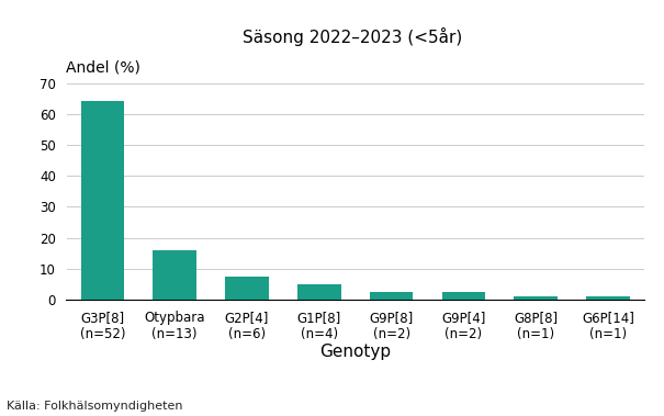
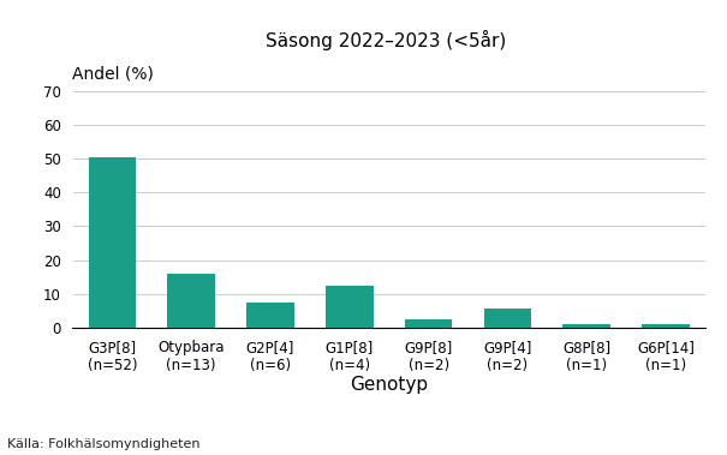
G3P[8] (n=52): 64.2 -> 50.5
G1P[8] (n=4): 4.9 -> 12.5
G9P[4] (n=2): 2.5 -> 5.5
